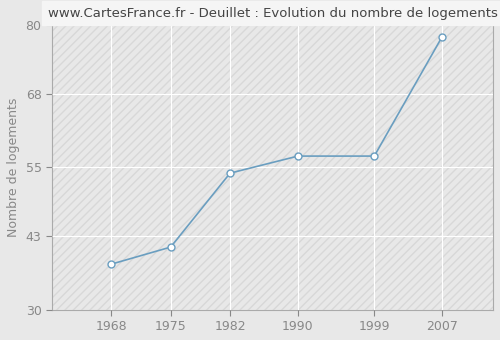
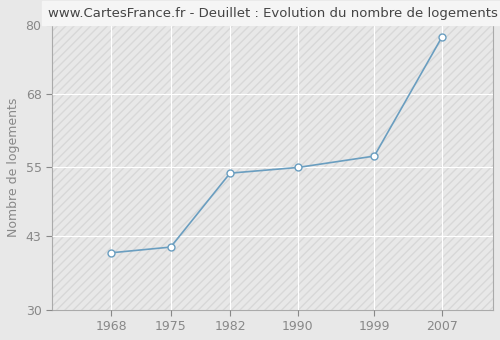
1968: 38 -> 40
1990: 57 -> 55
